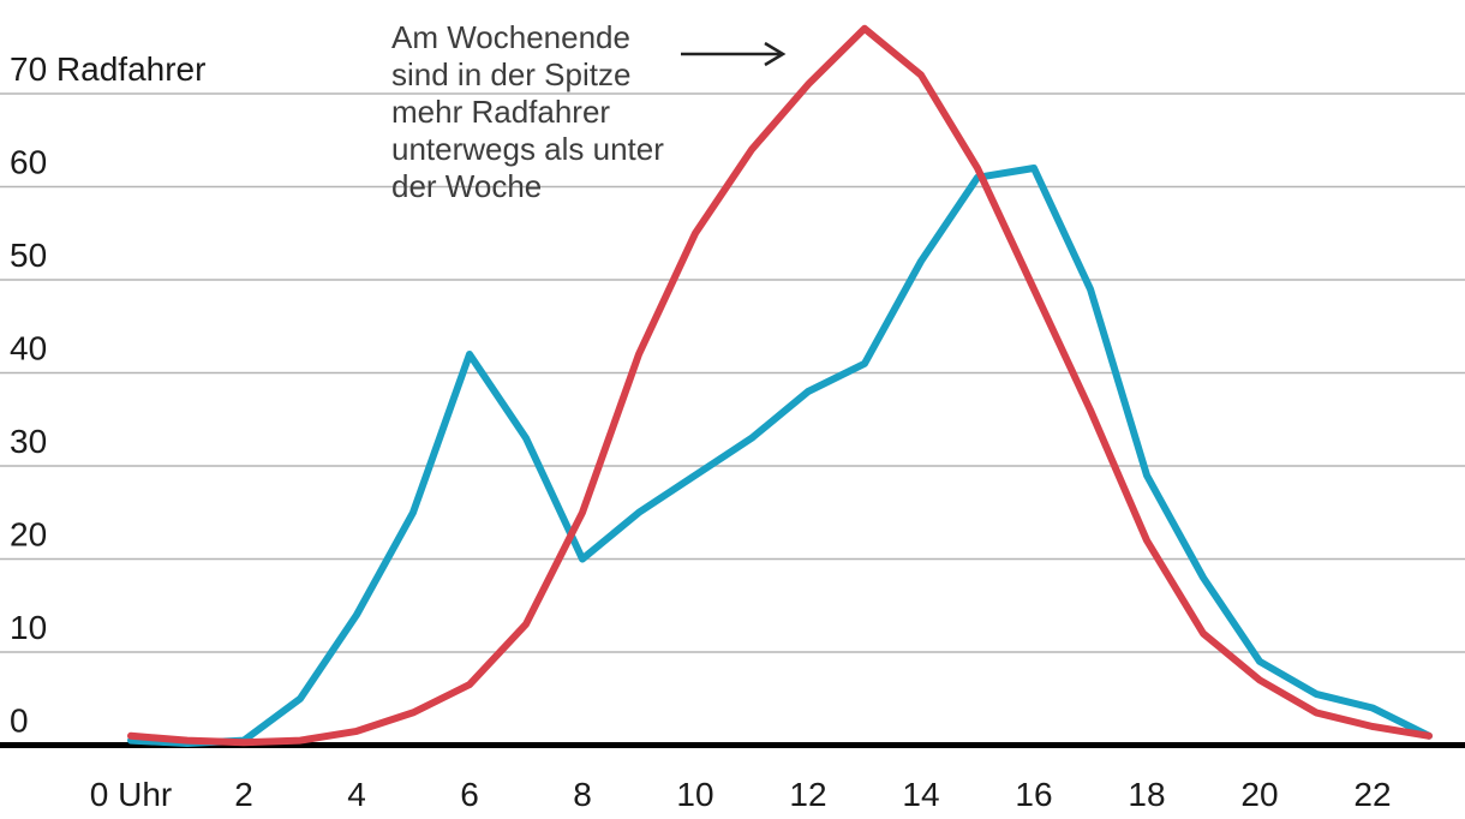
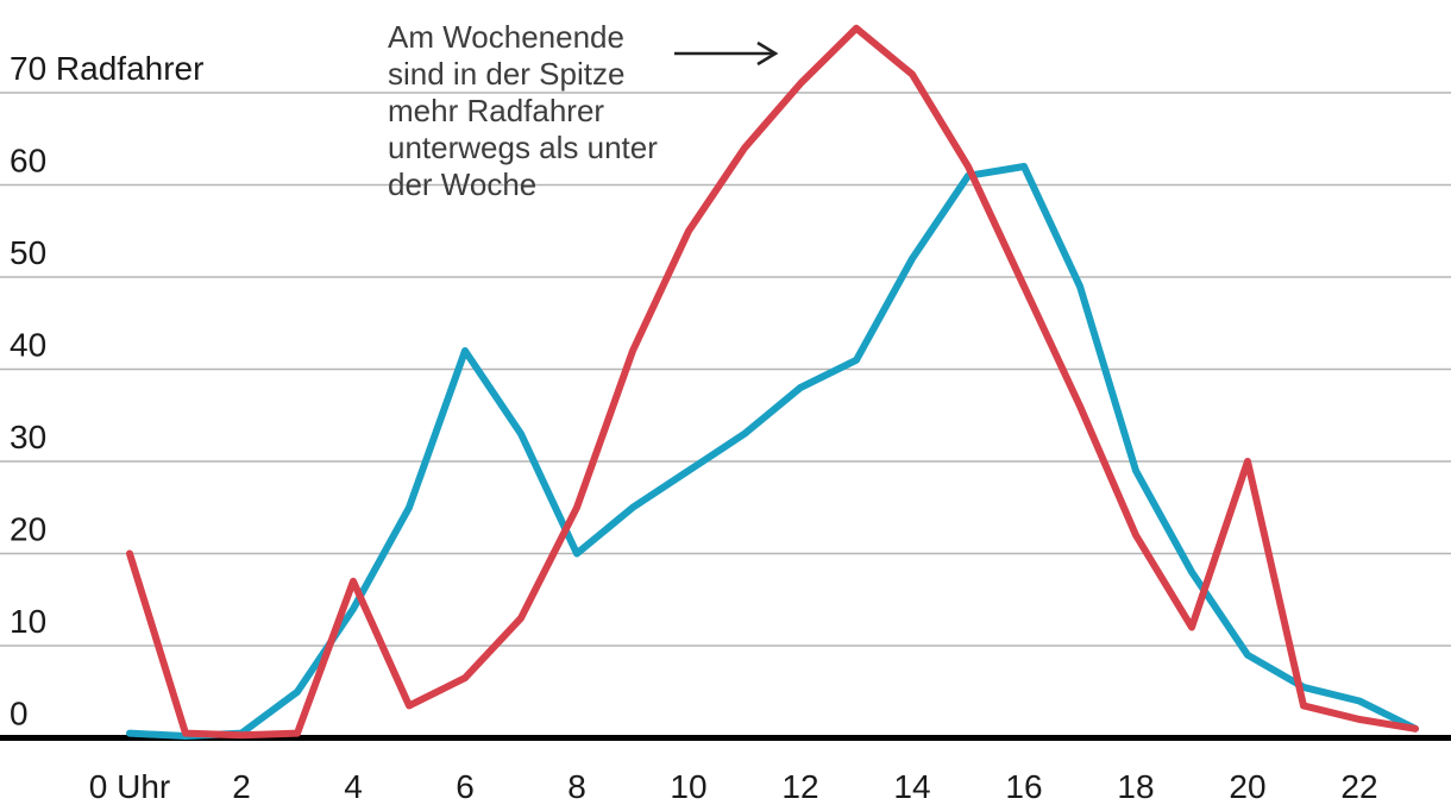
Am Wochenende/0: 1 -> 20
Am Wochenende/4: 2 -> 17
Am Wochenende/20: 7 -> 30
